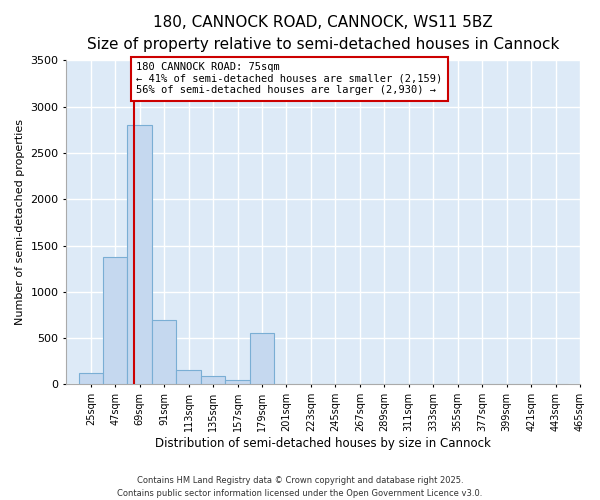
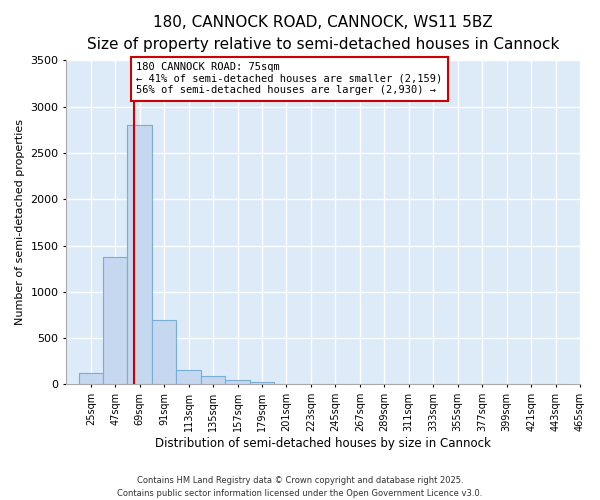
179sqm: 560 -> 30
